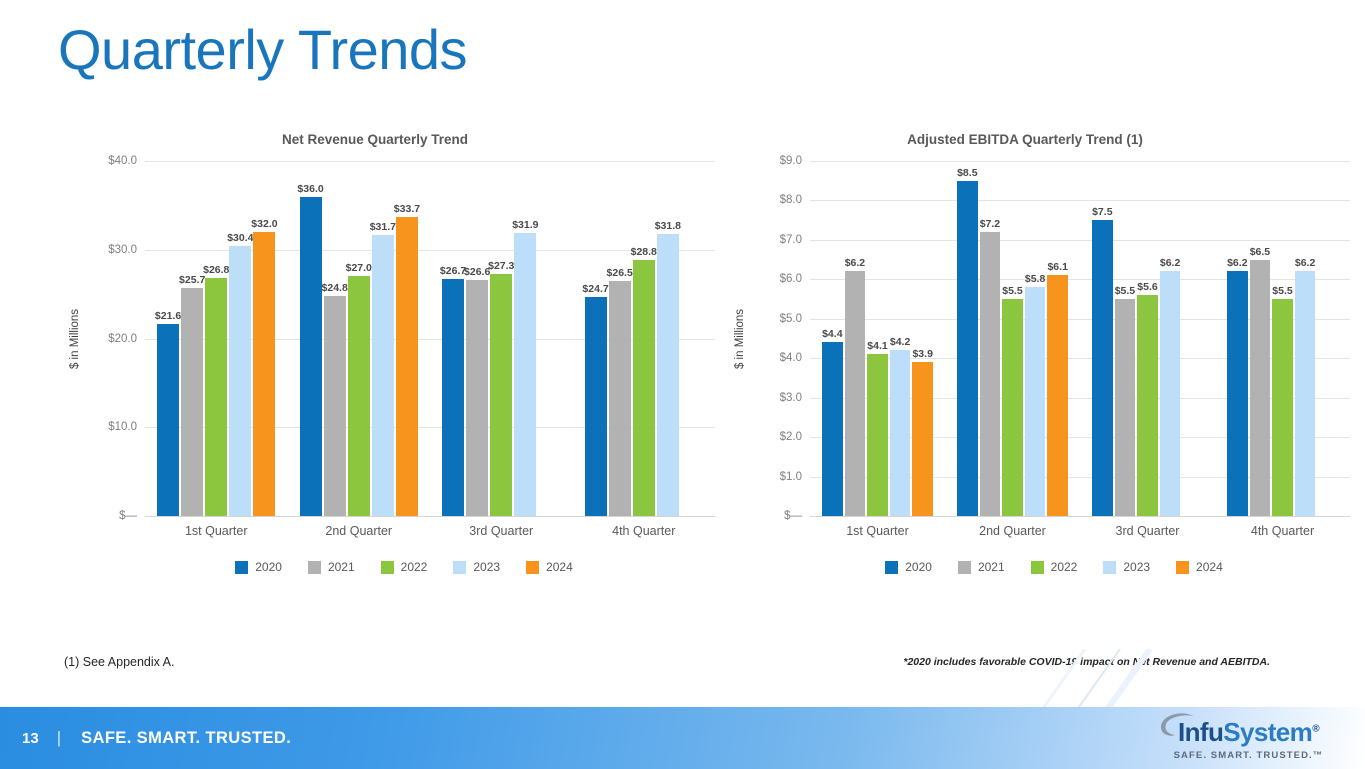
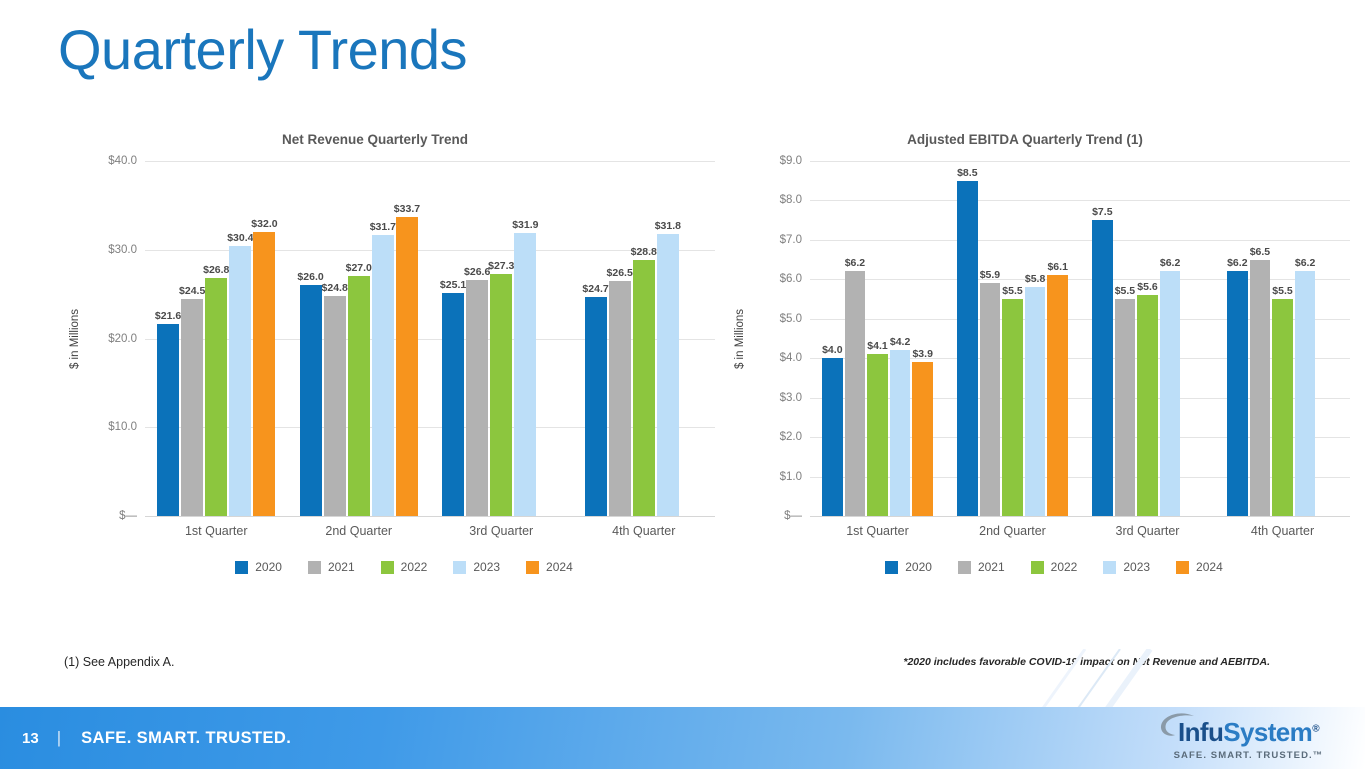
Net Revenue Quarterly Trend/2021/1st Quarter: $25.7 -> $24.5
Net Revenue Quarterly Trend/2020/2nd Quarter: $36.0 -> $26.0
Net Revenue Quarterly Trend/2020/3rd Quarter: $26.7 -> $25.1
Adjusted EBITDA Quarterly Trend (1)/2020/1st Quarter: $4.4 -> $4.0
Adjusted EBITDA Quarterly Trend (1)/2021/2nd Quarter: $7.2 -> $5.9
